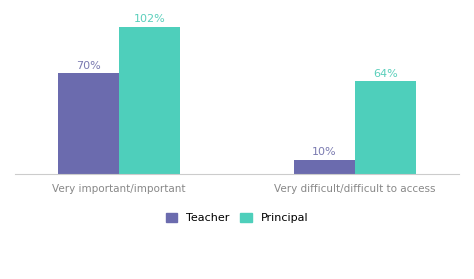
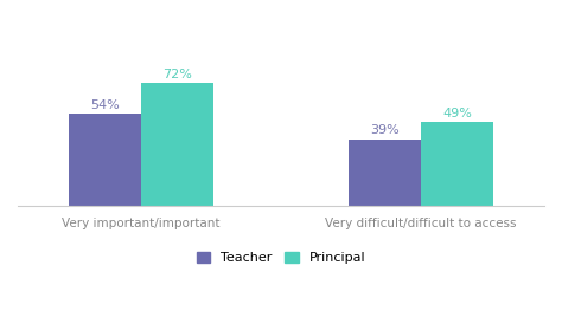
Teacher/Very important/important: 70% -> 54%
Principal/Very important/important: 102% -> 72%
Teacher/Very difficult/difficult to access: 10% -> 39%
Principal/Very difficult/difficult to access: 64% -> 49%
